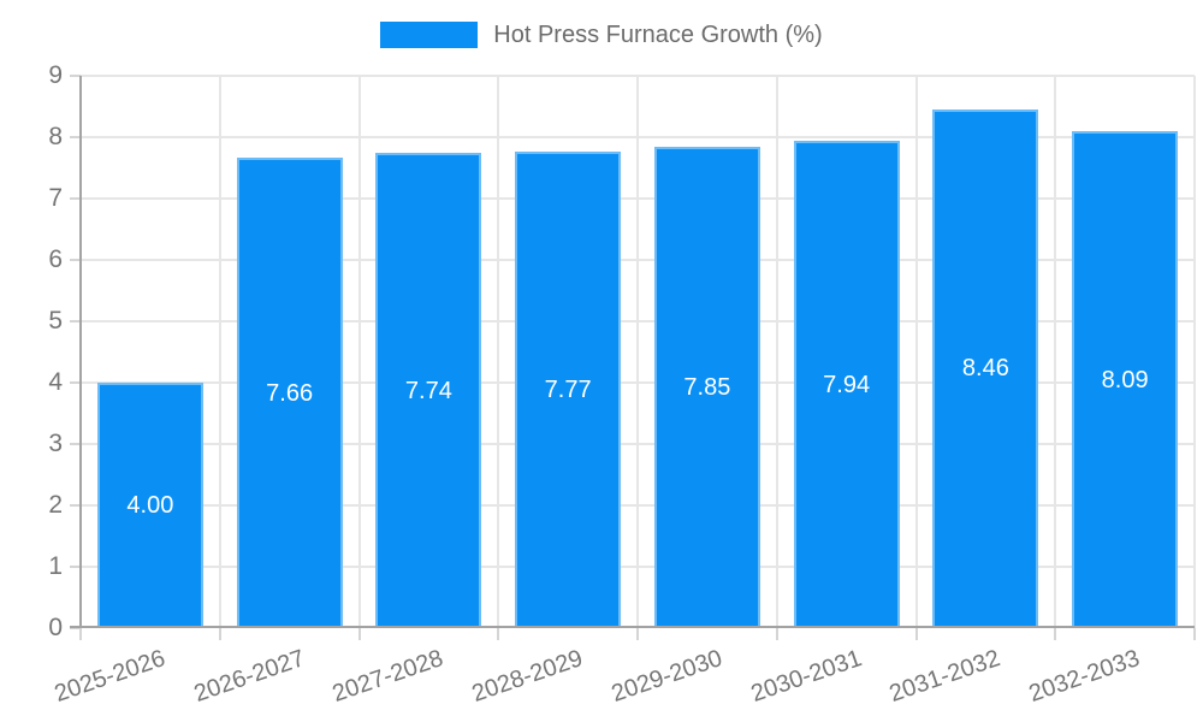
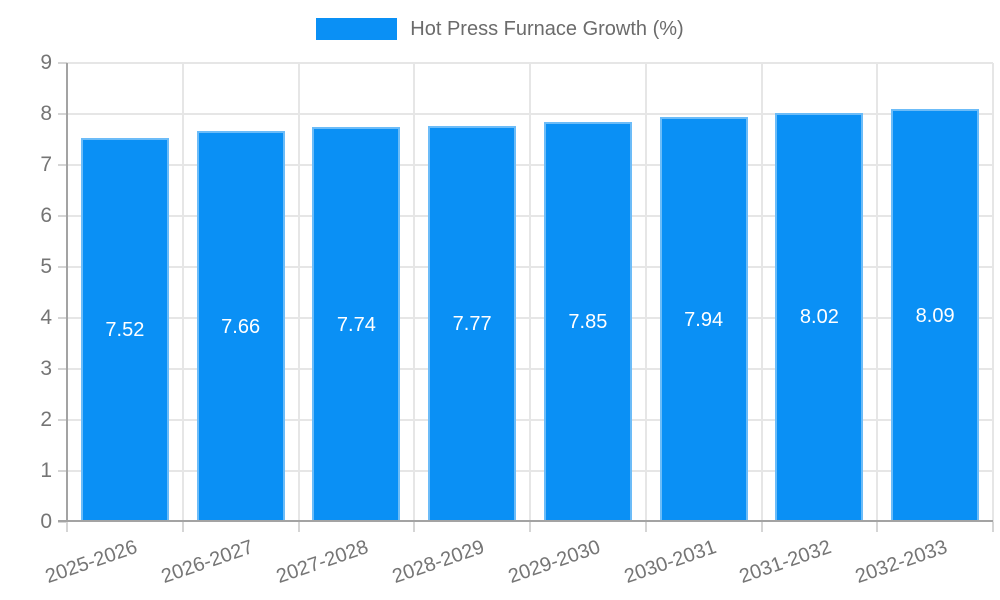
2025-2026: 4.00 -> 7.52
2031-2032: 8.46 -> 8.02
